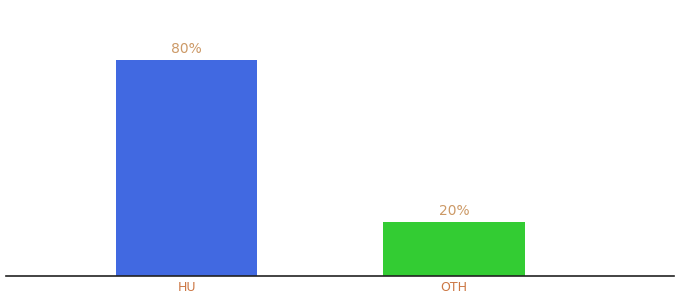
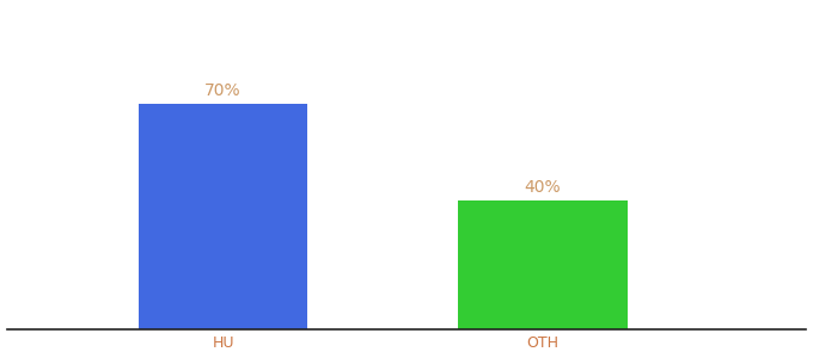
HU: 80% -> 70%
OTH: 20% -> 40%
